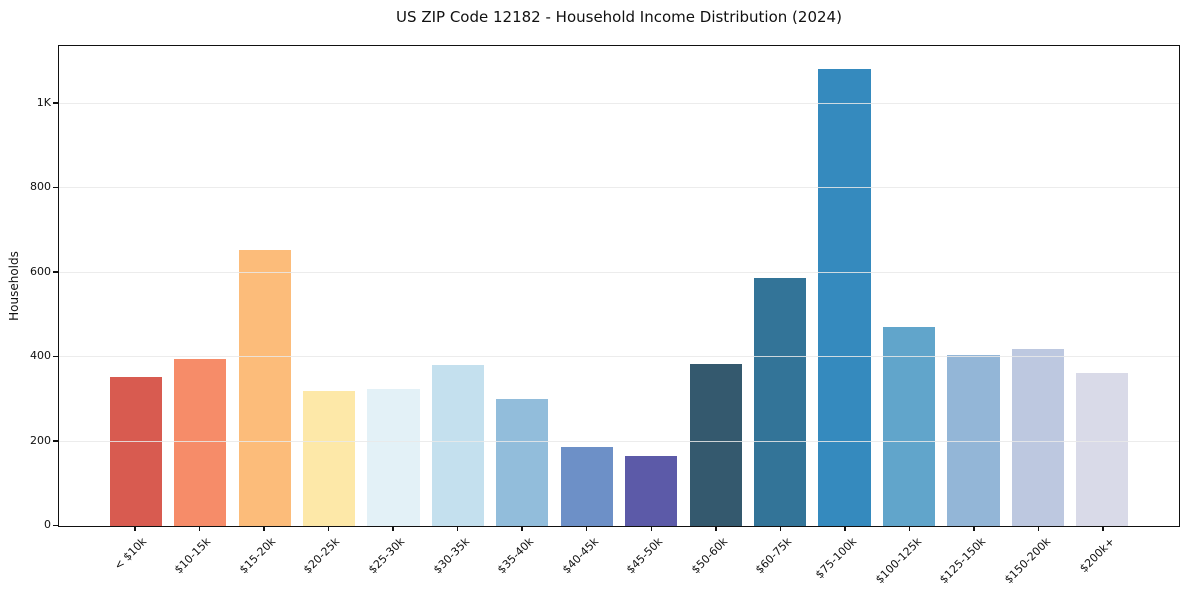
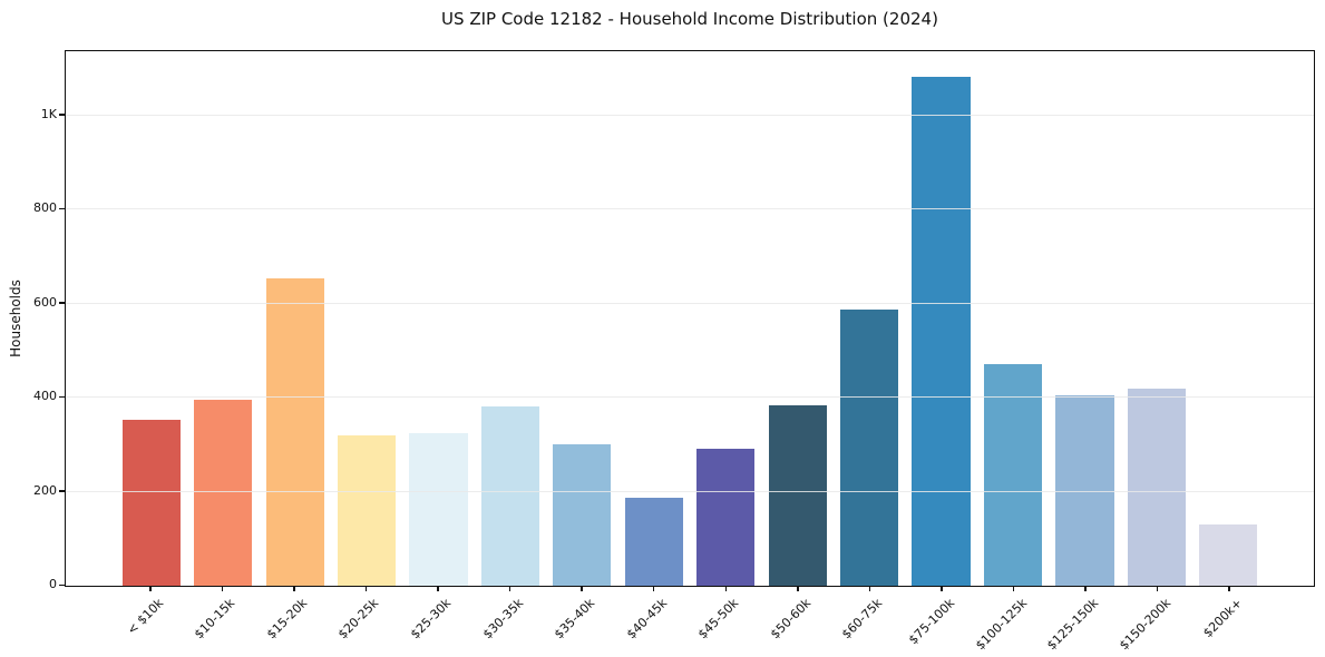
$45-50k: 170 -> 290
$200k+: 360 -> 130
